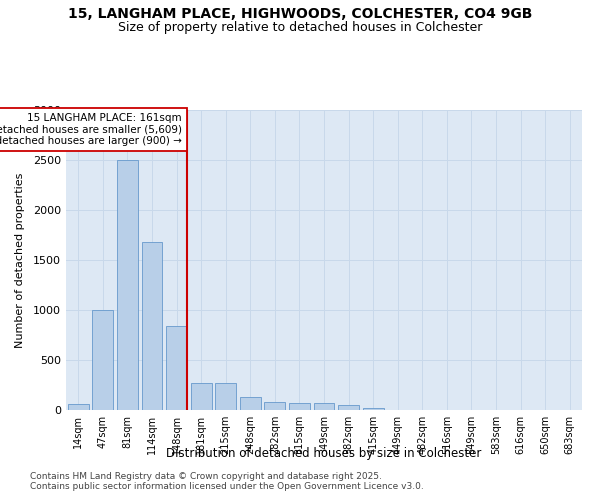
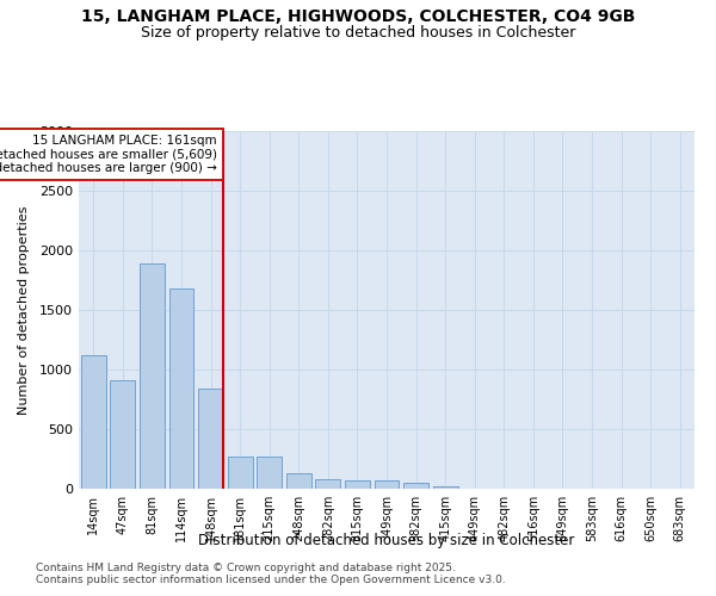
14sqm: 60 -> 1120
47sqm: 1000 -> 910
81sqm: 2500 -> 1890
